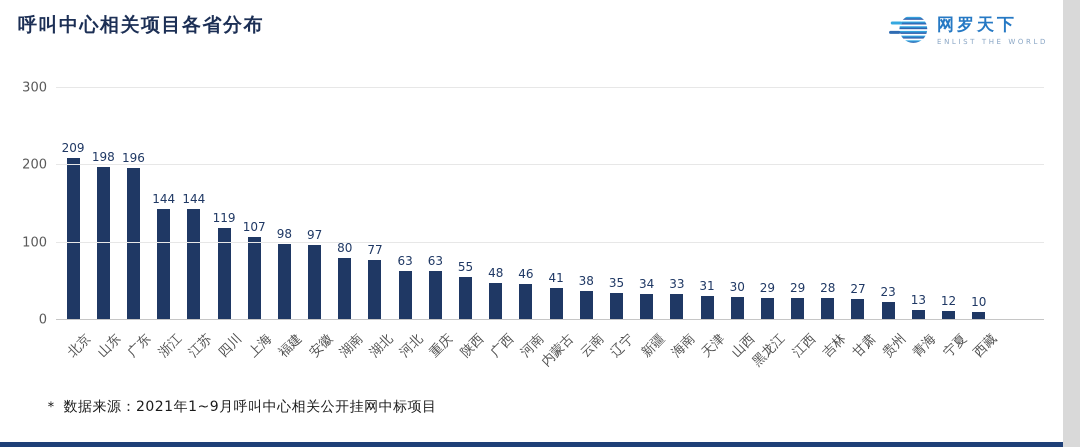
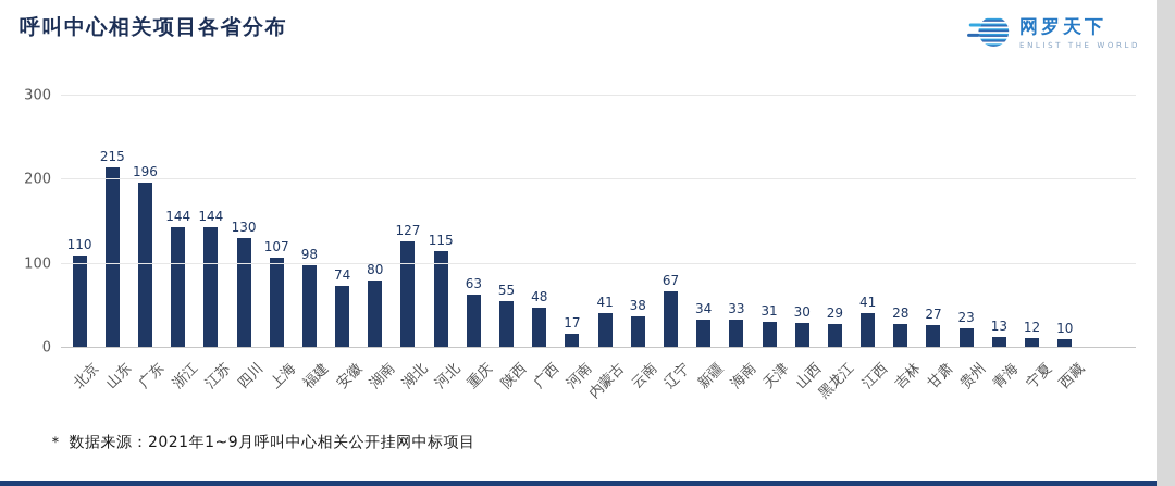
北京: 209 -> 110
山东: 198 -> 215
四川: 119 -> 130
安徽: 97 -> 74
湖北: 77 -> 127
河北: 63 -> 115
河南: 46 -> 17
辽宁: 35 -> 67
江西: 29 -> 41
